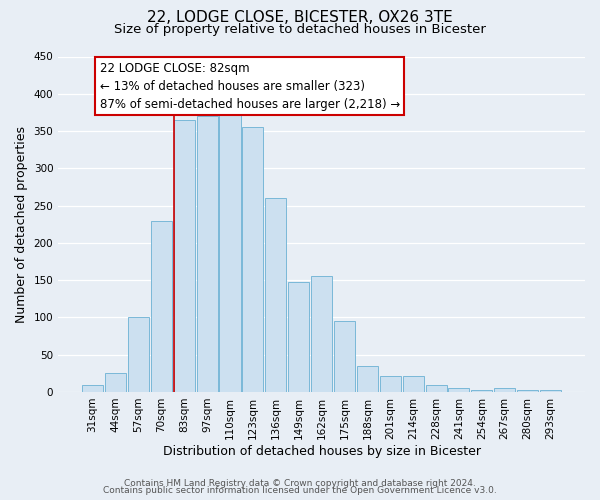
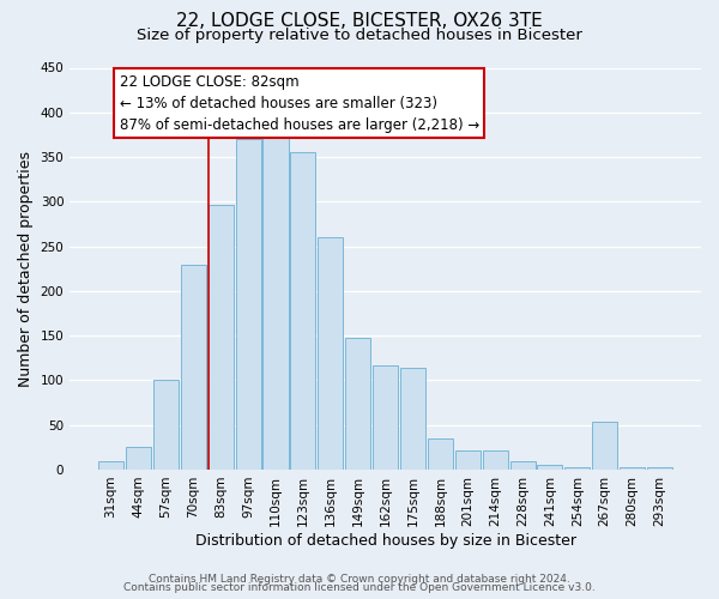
83sqm: 365 -> 296
162sqm: 155 -> 116
175sqm: 95 -> 114
267sqm: 5 -> 54
